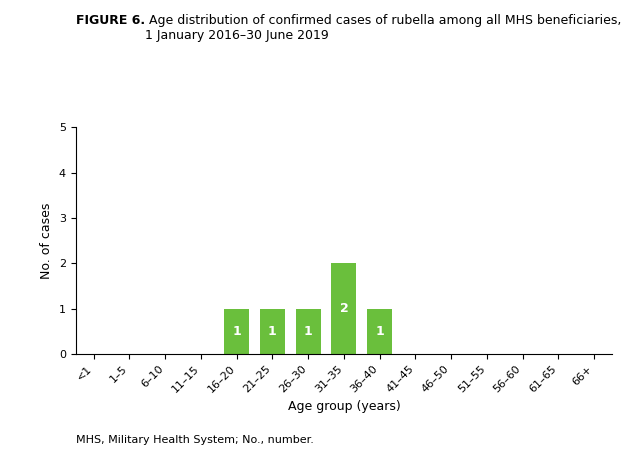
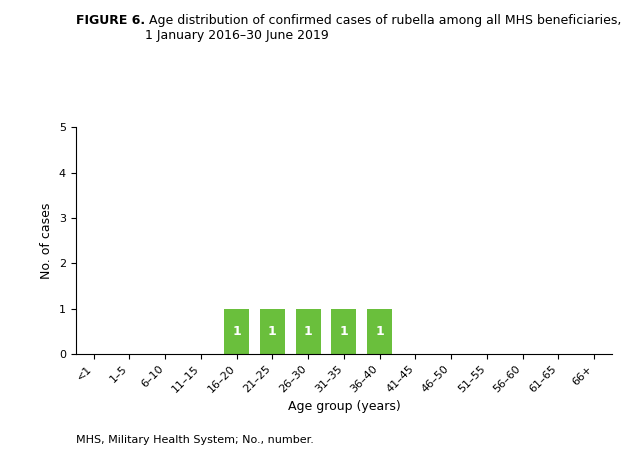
31–35: 2 -> 1
